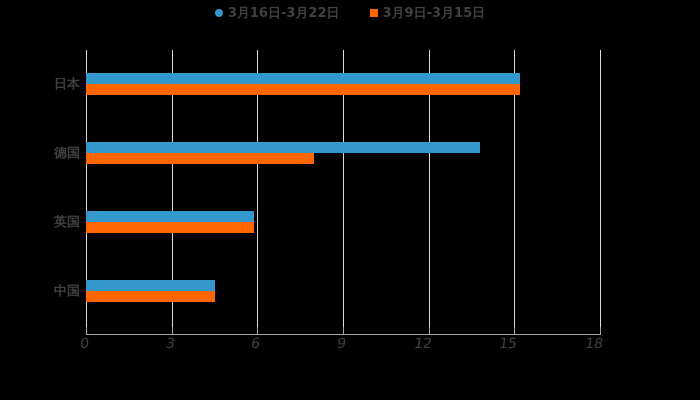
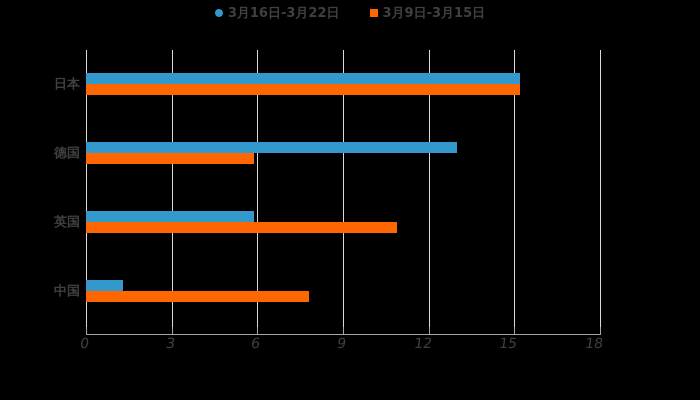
3月16日-3月22日/德国: 13.8 -> 13.0
3月9日-3月15日/德国: 8.0 -> 5.9
3月9日-3月15日/英国: 5.9 -> 10.9
3月16日-3月22日/中国: 4.5 -> 1.3
3月9日-3月15日/中国: 4.5 -> 7.8
